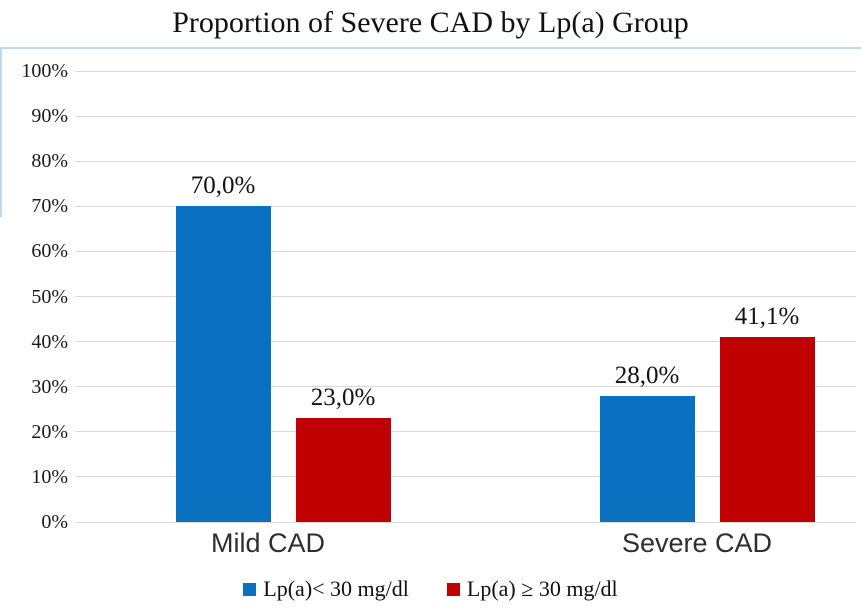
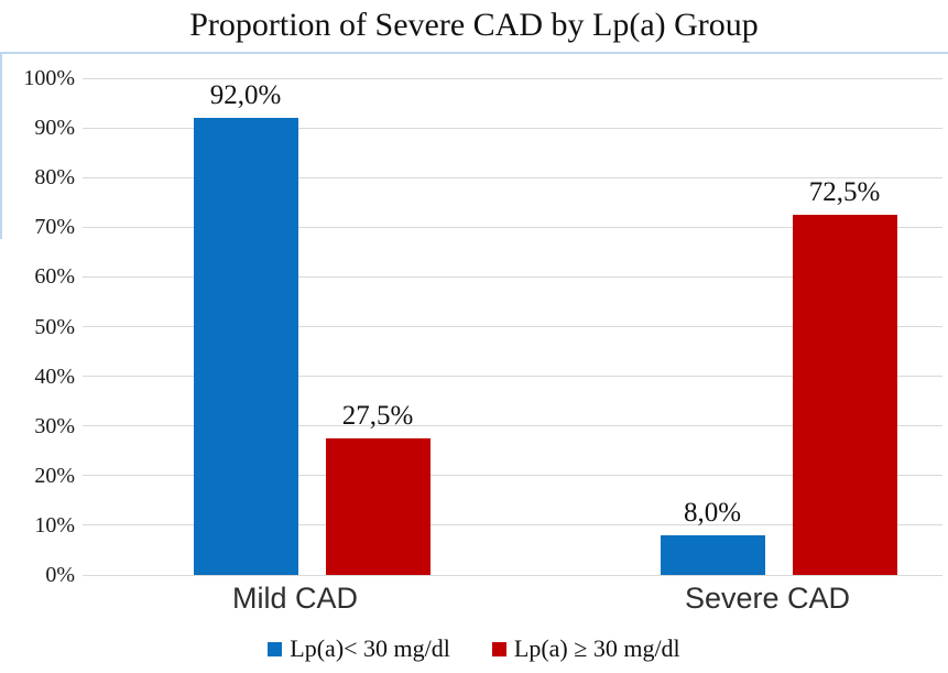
Lp(a)< 30 mg/dl/Mild CAD: 70,0% -> 92,0%
Lp(a) ≥ 30 mg/dl/Mild CAD: 23,0% -> 27,5%
Lp(a)< 30 mg/dl/Severe CAD: 28,0% -> 8,0%
Lp(a) ≥ 30 mg/dl/Severe CAD: 41,1% -> 72,5%
